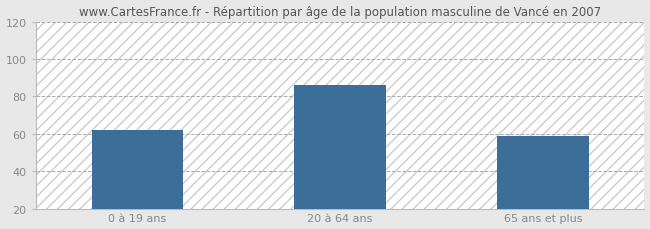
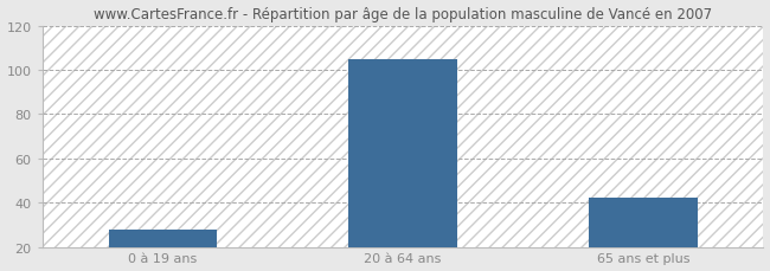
0 à 19 ans: 62 -> 28
20 à 64 ans: 86 -> 105
65 ans et plus: 59 -> 42
